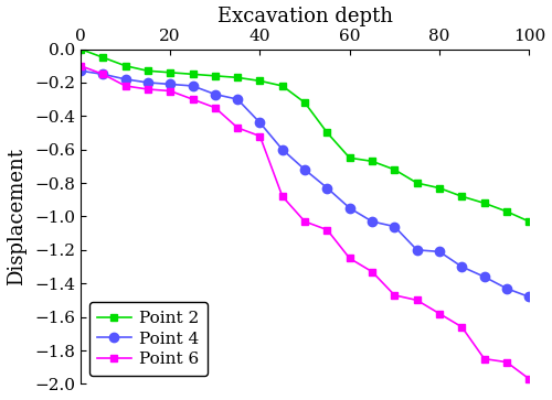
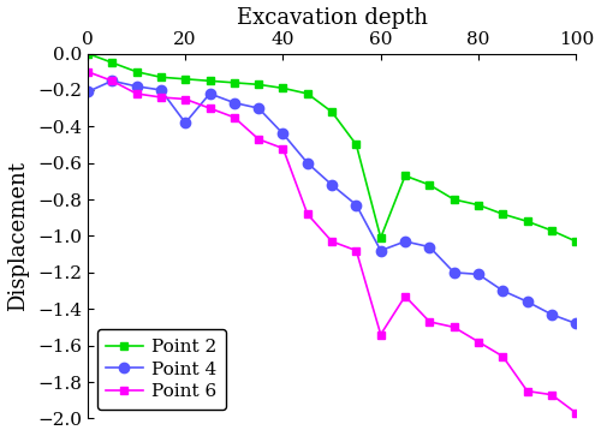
Point 4/0: -0.13 -> -0.21
Point 4/20: -0.21 -> -0.38
Point 2/60: -0.65 -> -1.01
Point 4/60: -0.95 -> -1.08
Point 6/60: -1.25 -> -1.54
